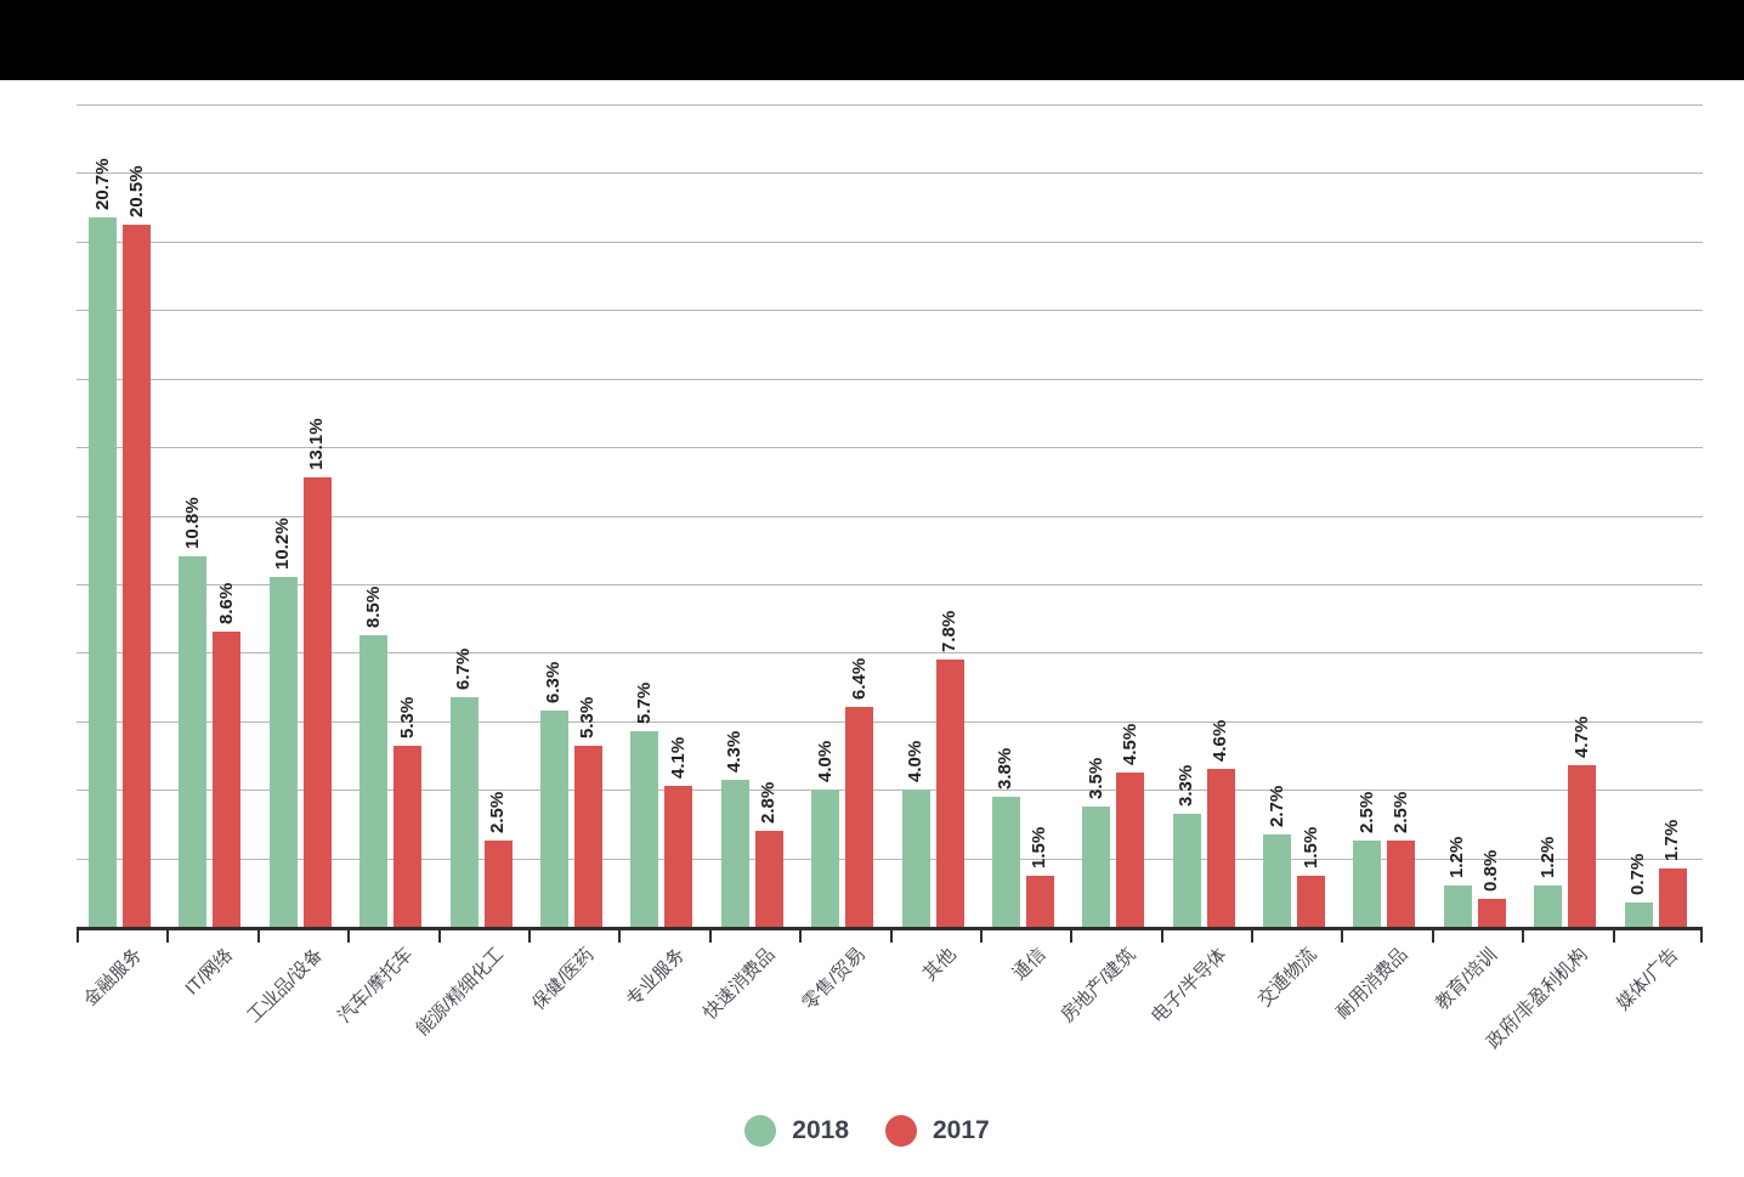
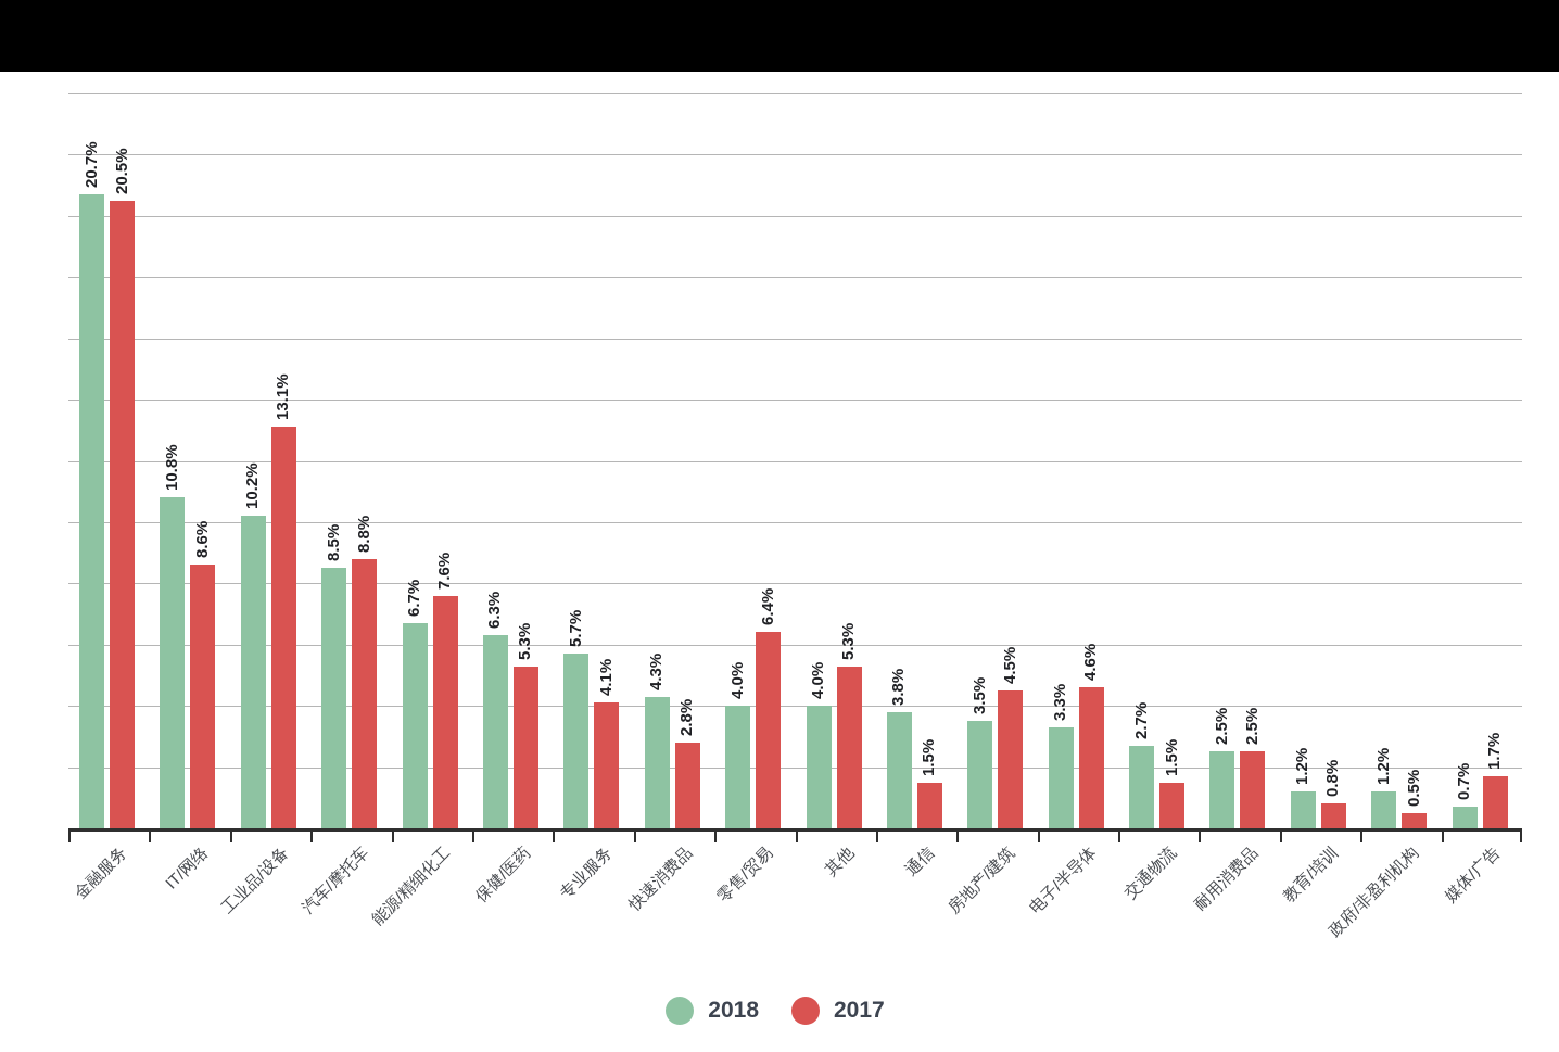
2017/汽车/摩托车: 5.3% -> 8.8%
2017/能源/精细化工: 2.5% -> 7.6%
2017/其他: 7.8% -> 5.3%
2017/政府/非盈利机构: 4.7% -> 0.5%
